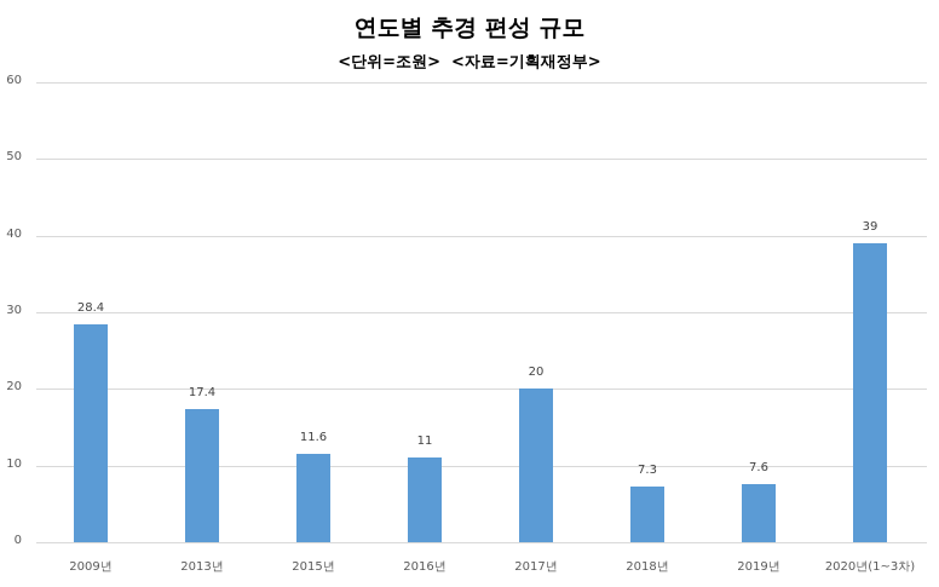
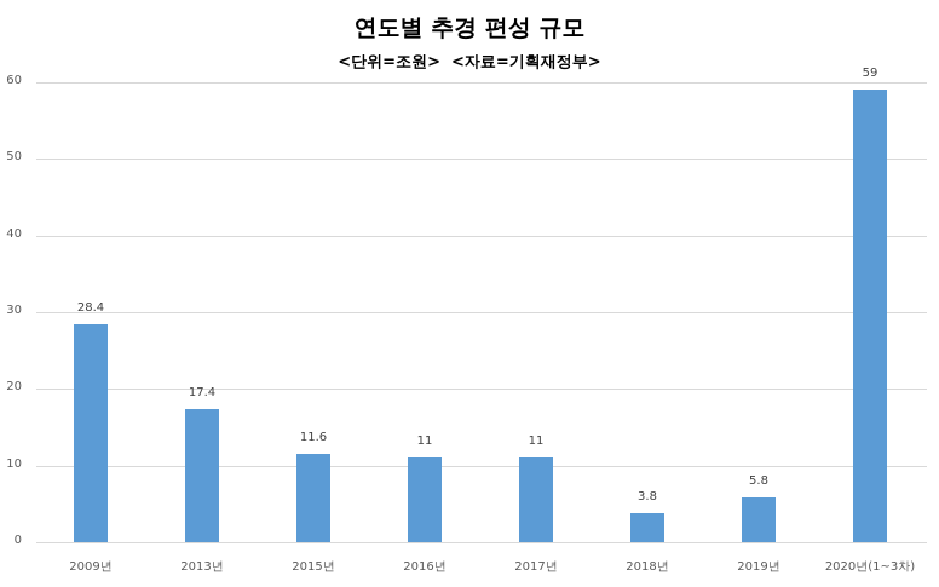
2017년: 20 -> 11
2018년: 7.3 -> 3.8
2019년: 7.6 -> 5.8
2020년(1~3차): 39 -> 59
